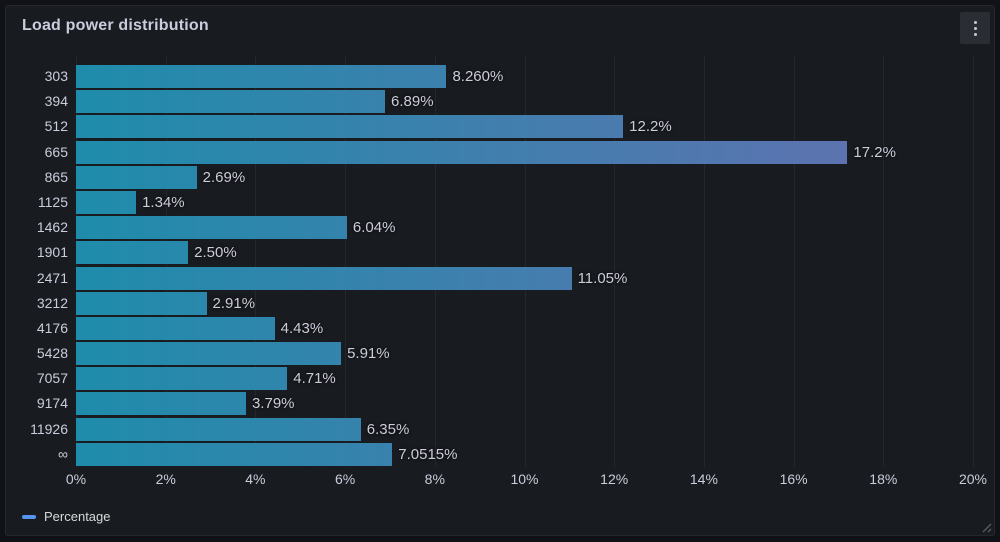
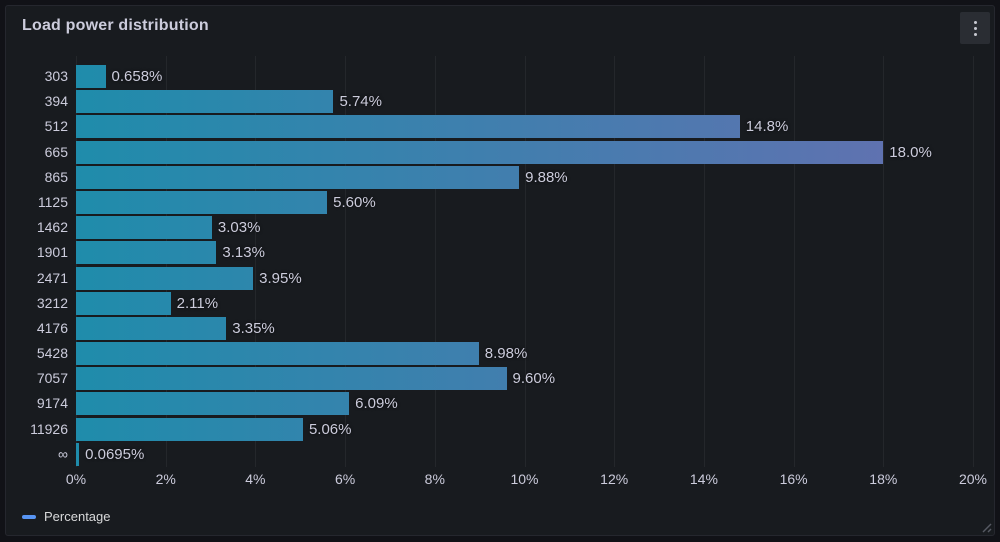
303: 8.260% -> 0.658%
394: 6.89% -> 5.74%
512: 12.2% -> 14.8%
665: 17.2% -> 18.0%
865: 2.69% -> 9.88%
1125: 1.34% -> 5.60%
1462: 6.04% -> 3.03%
1901: 2.50% -> 3.13%
2471: 11.05% -> 3.95%
3212: 2.91% -> 2.11%
4176: 4.43% -> 3.35%
5428: 5.91% -> 8.98%
7057: 4.71% -> 9.60%
9174: 3.79% -> 6.09%
11926: 6.35% -> 5.06%
∞: 7.0515% -> 0.0695%
